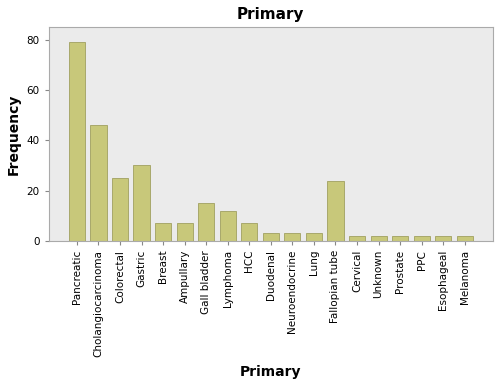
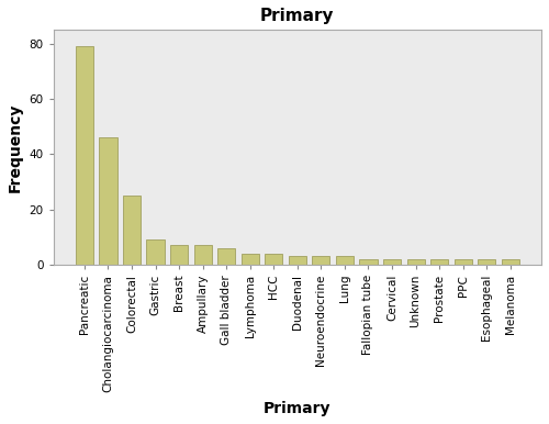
Gastric: 30 -> 9
Gall bladder: 15 -> 6
Lymphoma: 12 -> 4
HCC: 7 -> 4
Fallopian tube: 24 -> 2
